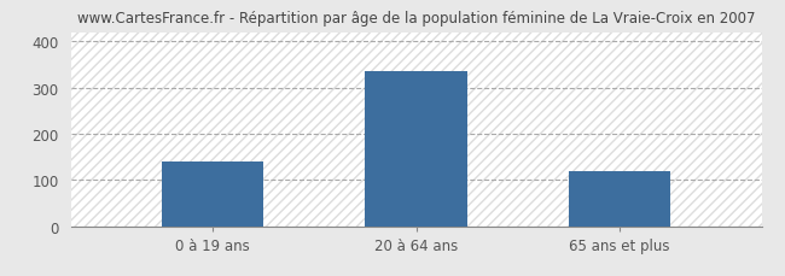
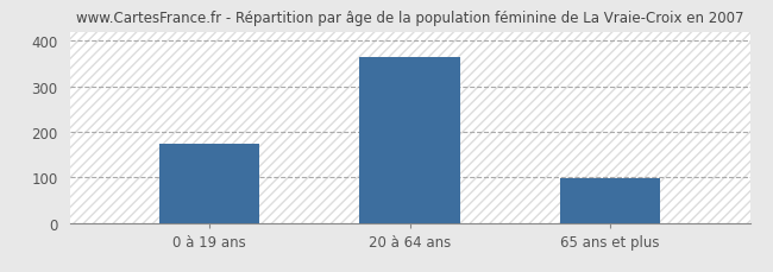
0 à 19 ans: 140 -> 175
20 à 64 ans: 335 -> 365
65 ans et plus: 120 -> 98
